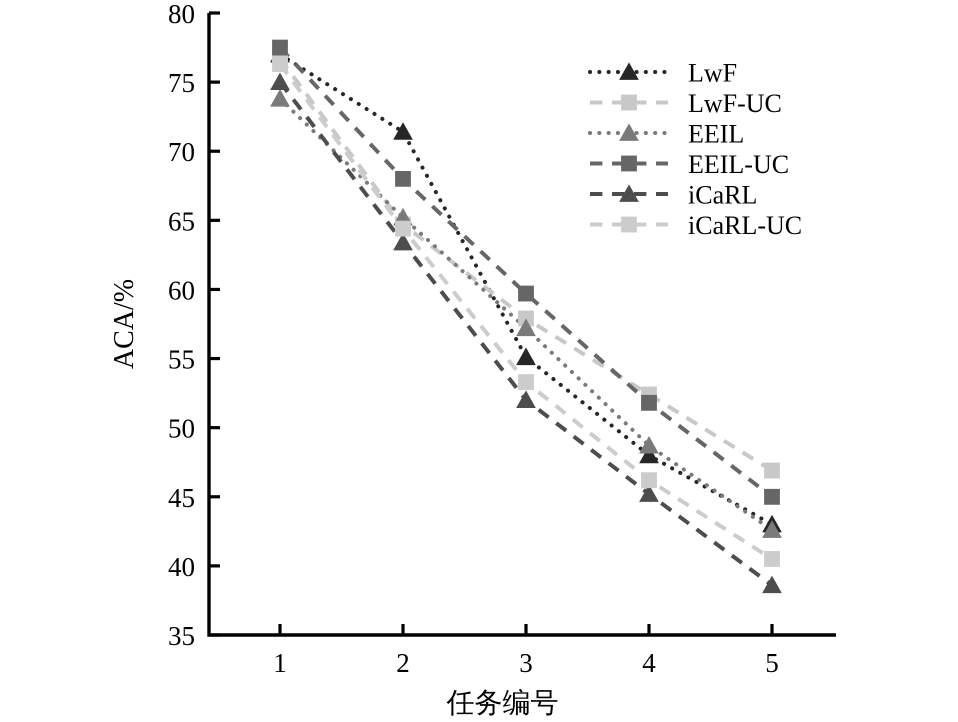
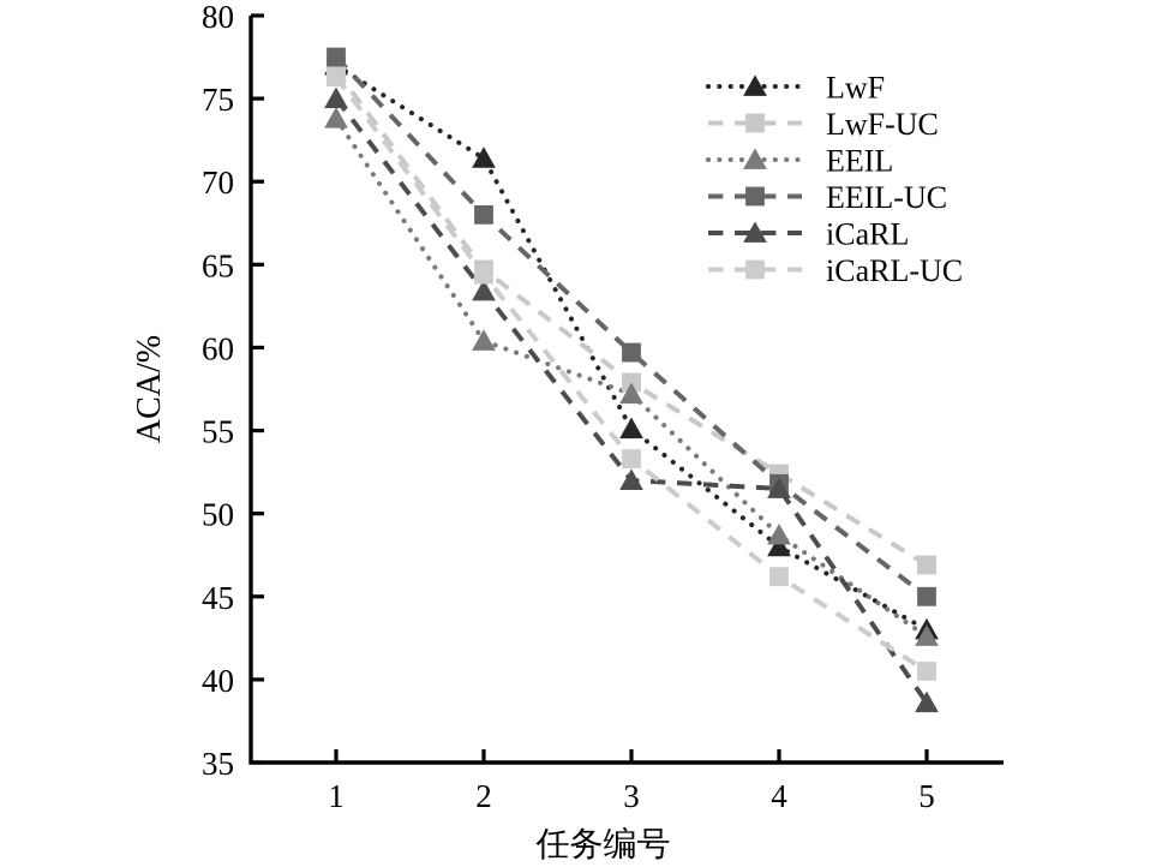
EEIL/2: 65.2 -> 60.4
iCaRL/4: 45.2 -> 51.5
